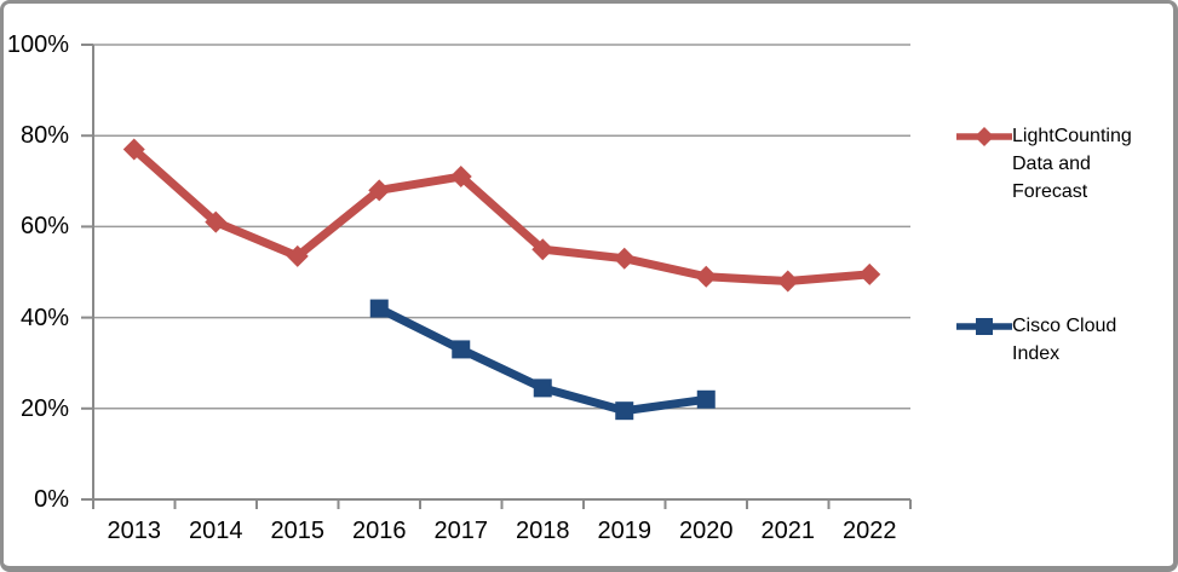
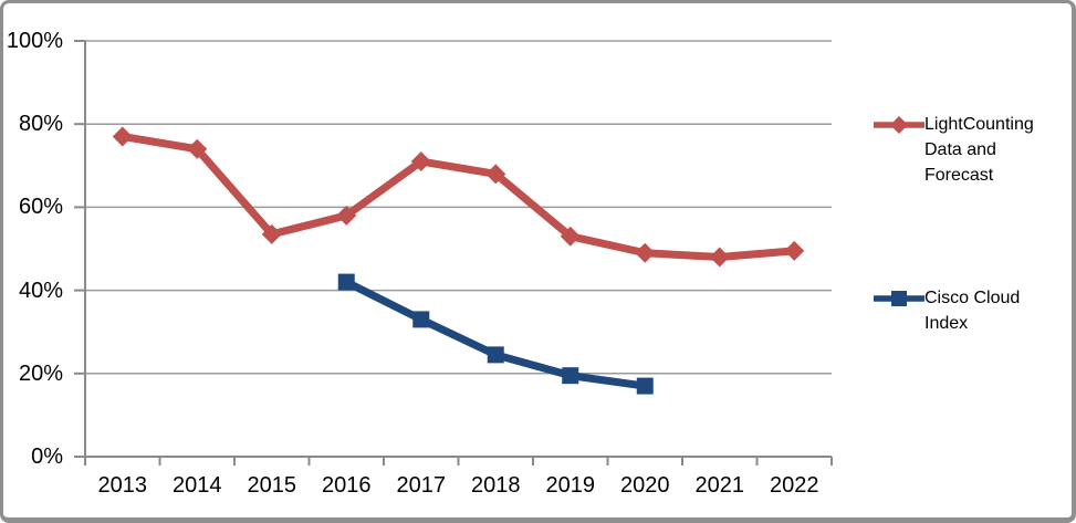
LightCounting Data and Forecast/2014: 61% -> 74%
LightCounting Data and Forecast/2016: 68% -> 58%
LightCounting Data and Forecast/2018: 55% -> 68%
Cisco Cloud Index/2020: 22% -> 17%
